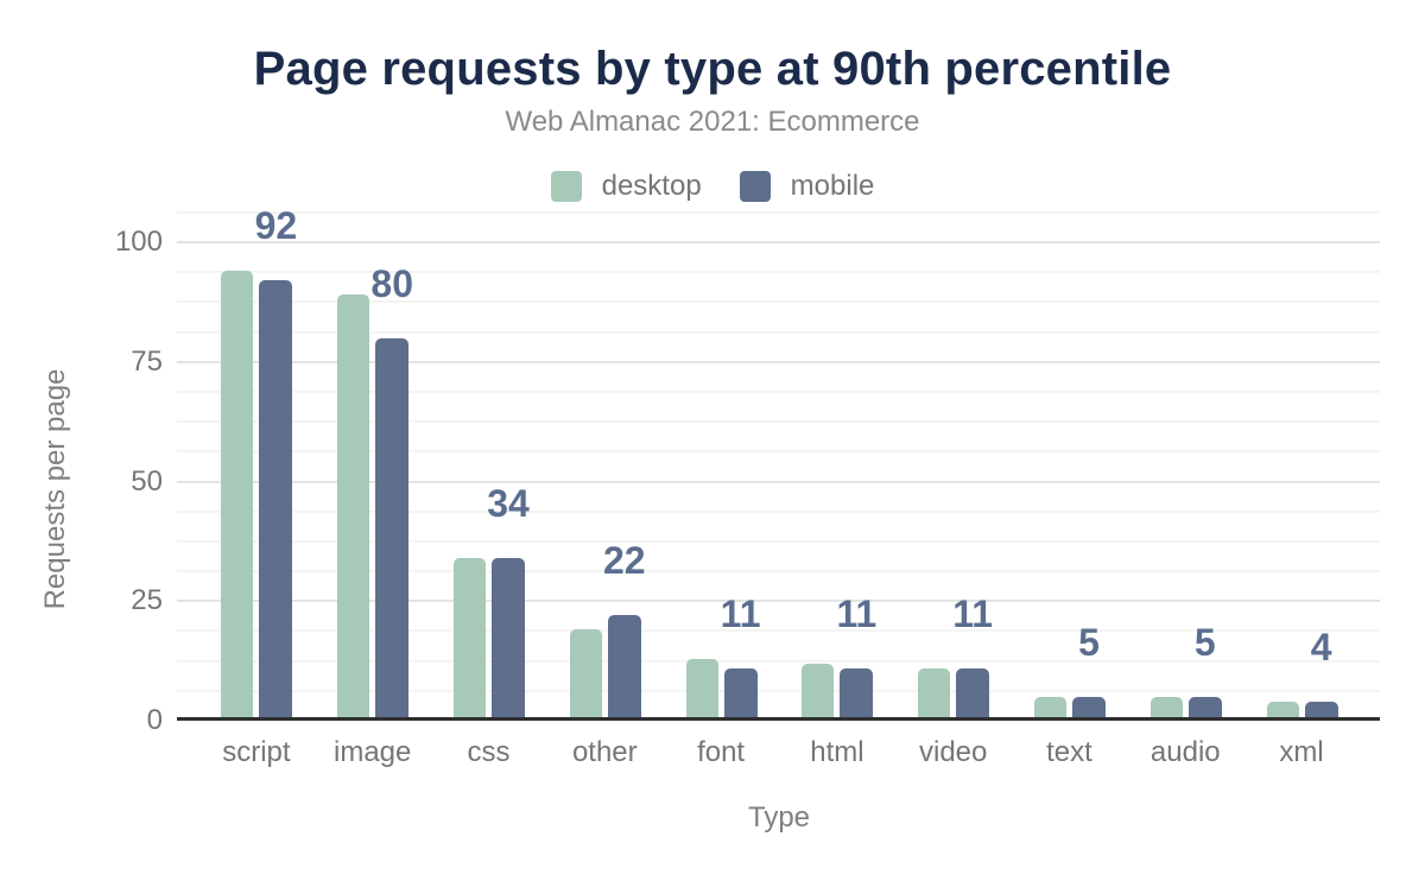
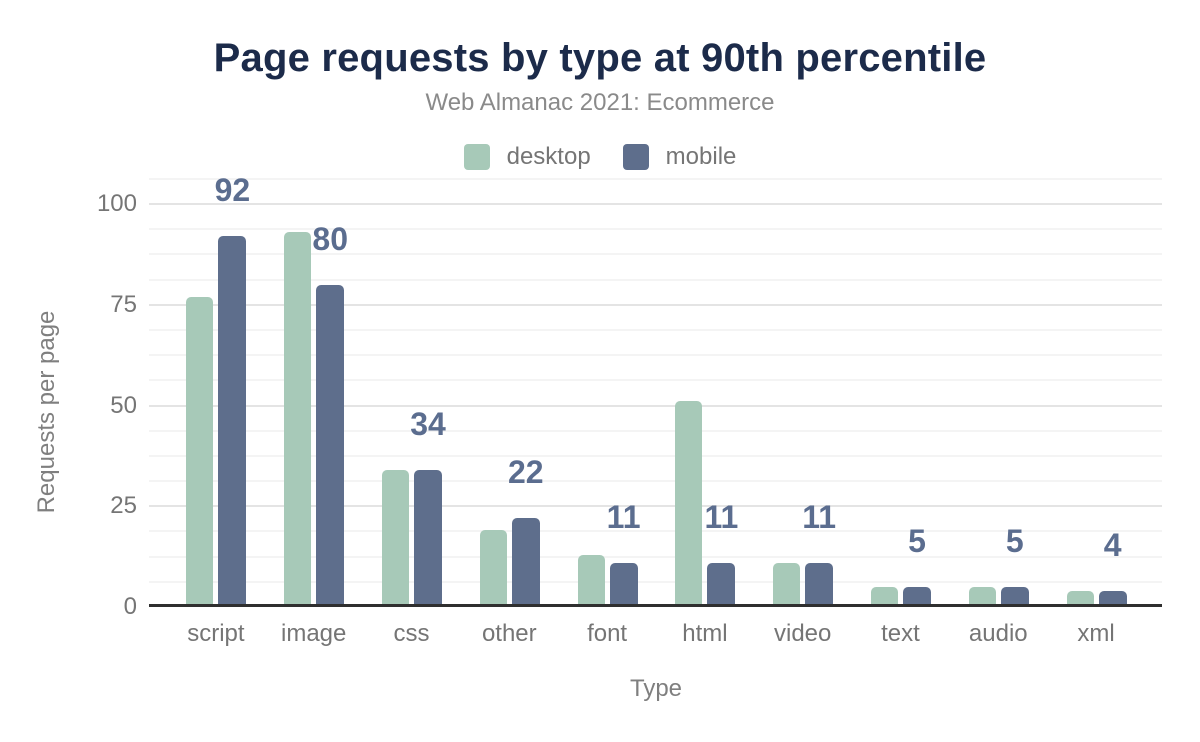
desktop/script: 94 -> 77
desktop/image: 89 -> 93
desktop/html: 12 -> 51
